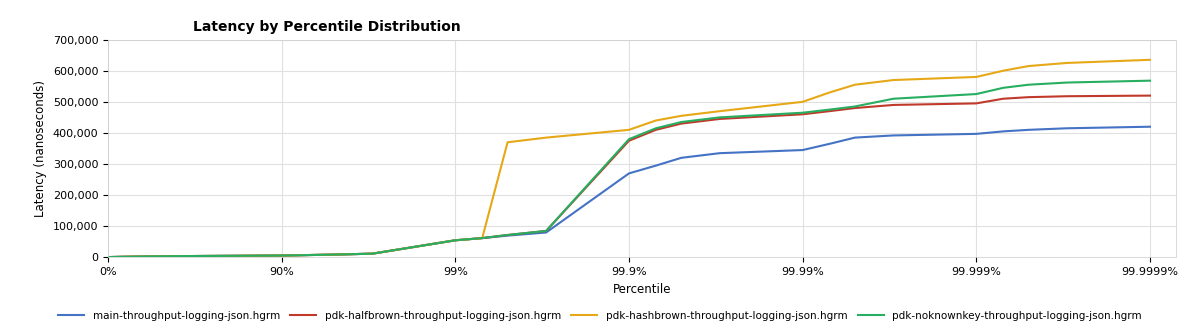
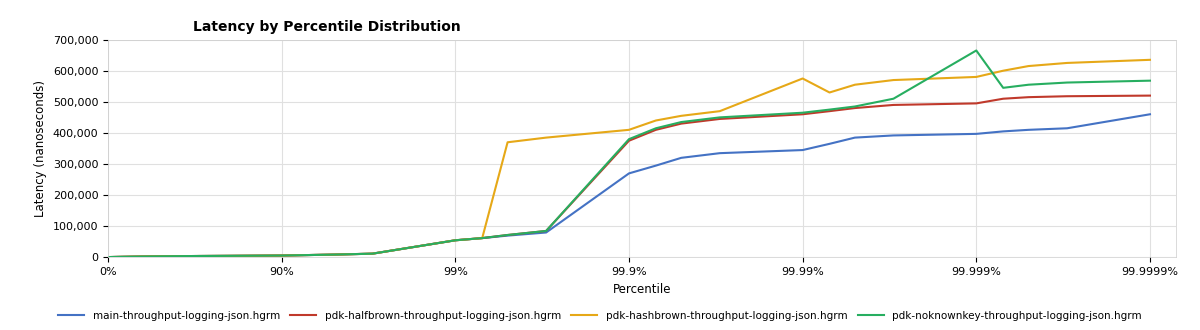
pdk-hashbrown-throughput-logging-json.hgrm/99.99%: 500,000 -> 575,000
pdk-noknownkey-throughput-logging-json.hgrm/99.999%: 525,000 -> 665,000
main-throughput-logging-json.hgrm/99.9999%: 420,000 -> 460,000
